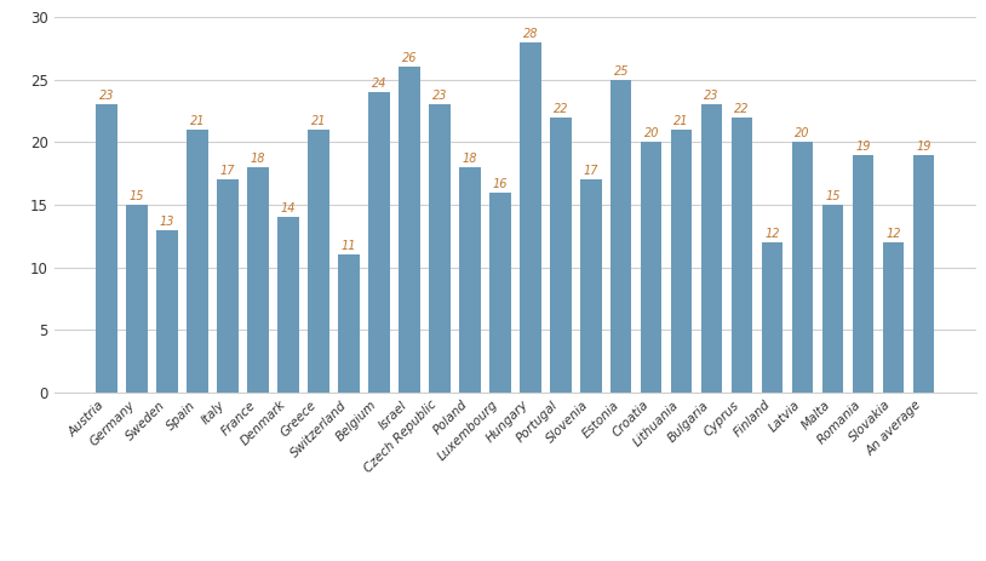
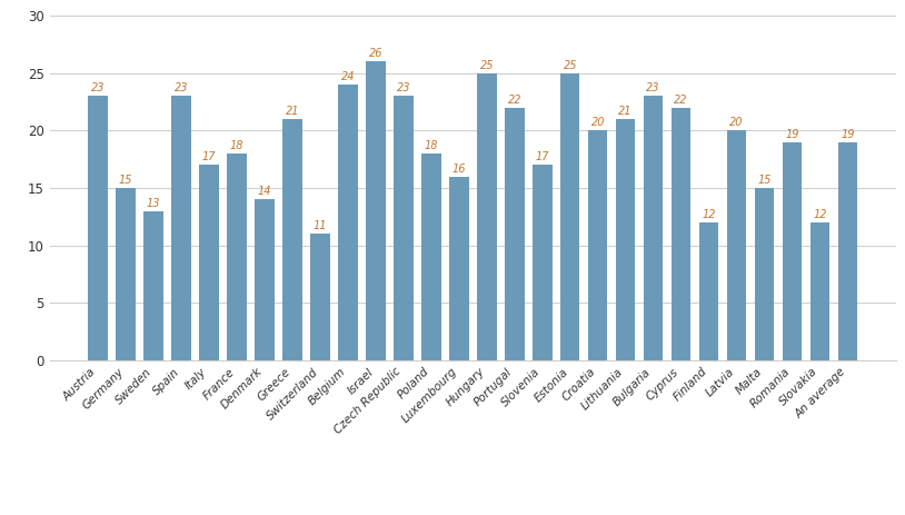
Spain: 21 -> 23
Hungary: 28 -> 25
